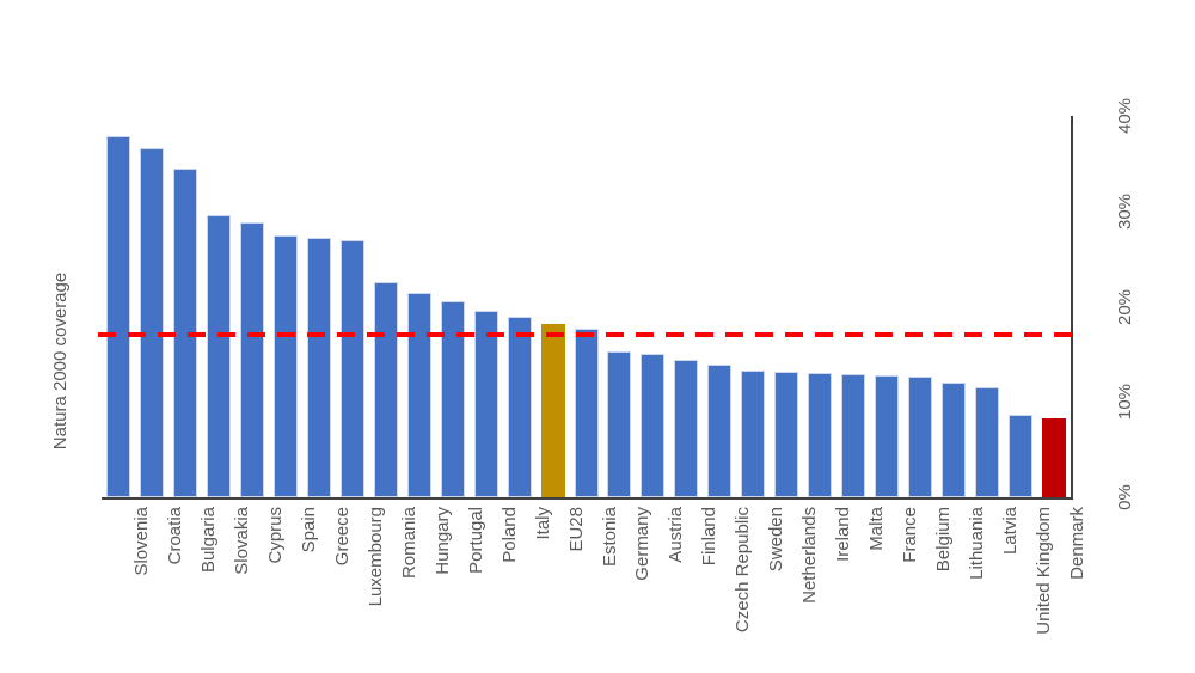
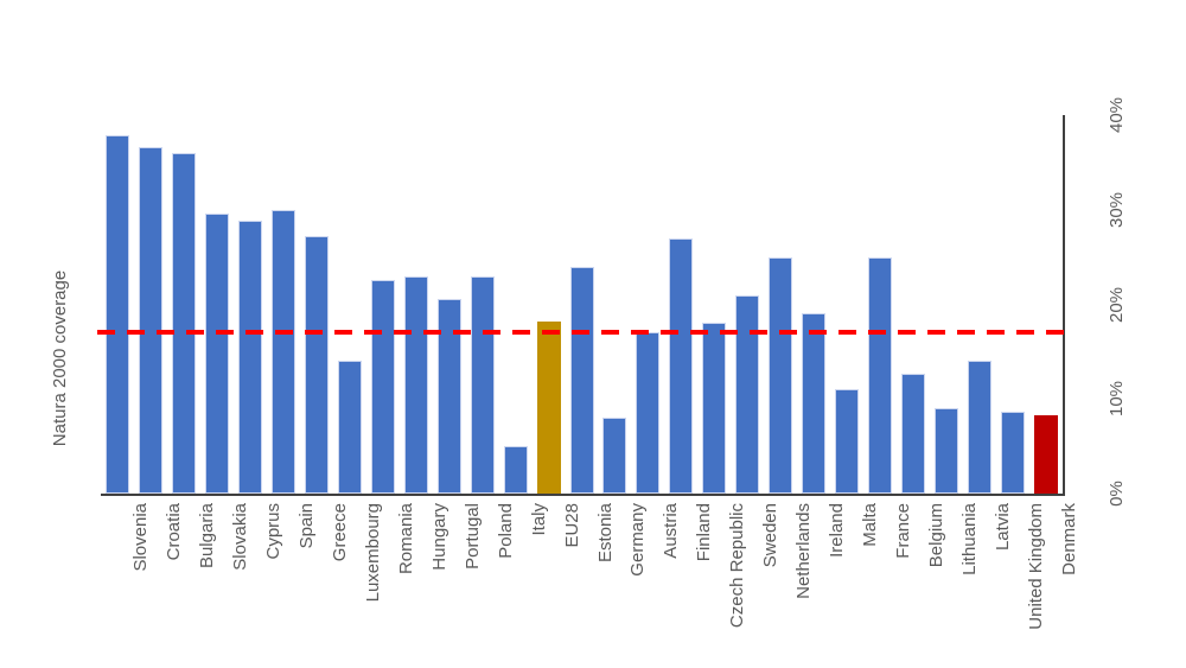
Bulgaria: 34% -> 36%
Spain: 27% -> 30%
Luxembourg: 27% -> 14%
Hungary: 21% -> 23%
Poland: 20% -> 23%
Italy: 19% -> 5%
Estonia: 18% -> 24%
Germany: 15% -> 8%
Austria: 15% -> 17%
Finland: 14% -> 27%
Czech Republic: 14% -> 18%
Sweden: 13% -> 21%
Netherlands: 13% -> 25%
Ireland: 13% -> 19%
Malta: 13% -> 11%
France: 13% -> 25%
Lithuania: 12% -> 9%
Latvia: 12% -> 14%
